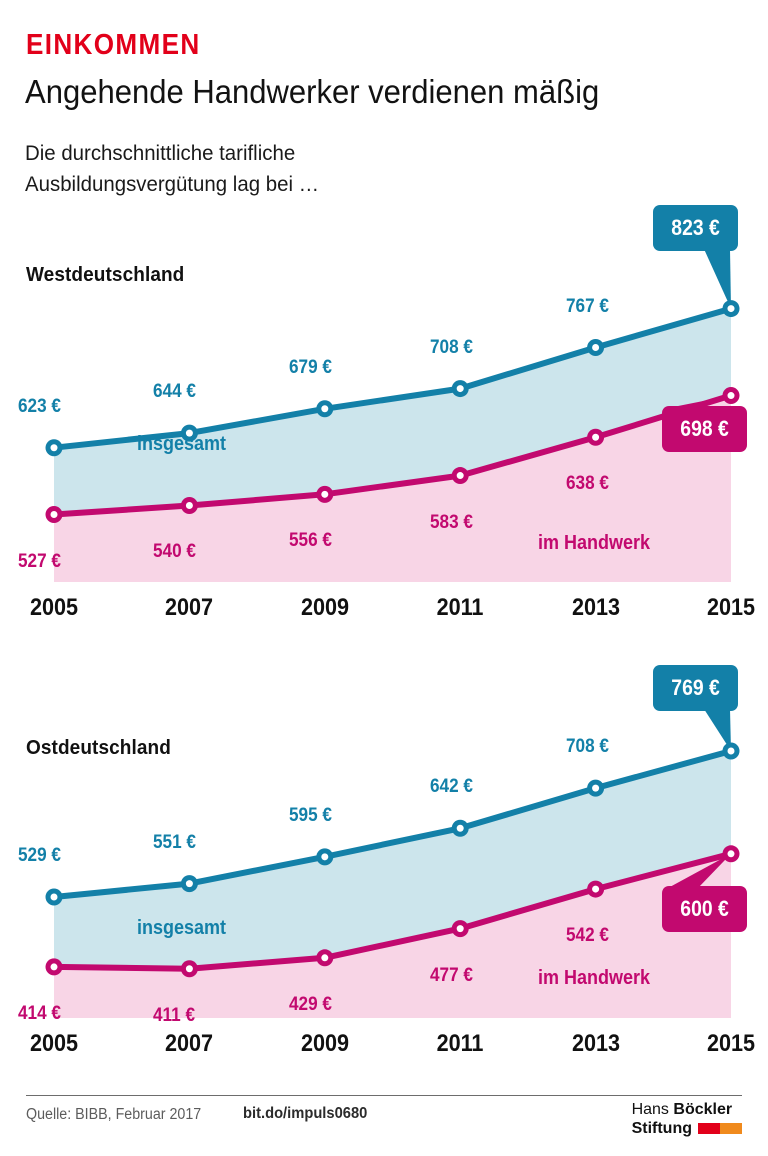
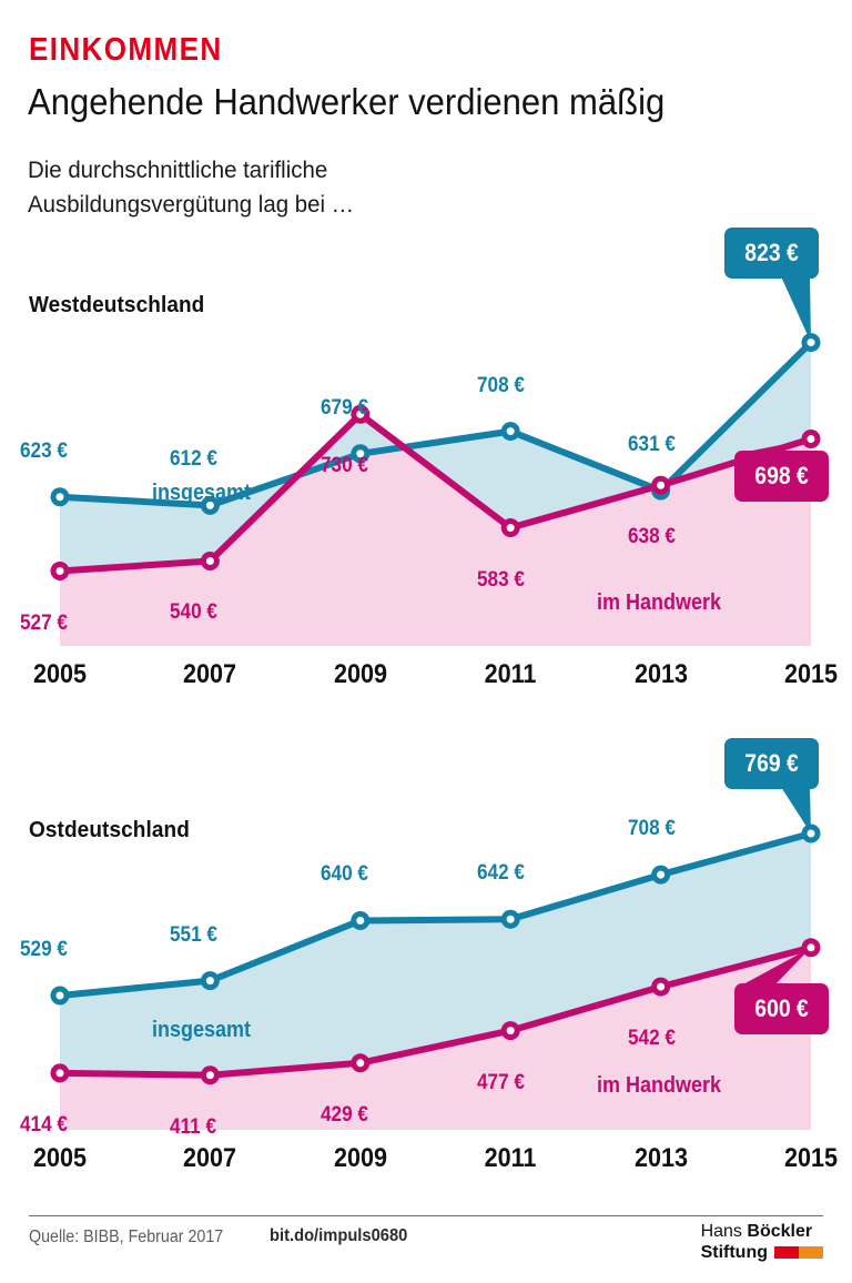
Westdeutschland/insgesamt/2007: 644 -> 612
Westdeutschland/im Handwerk/2009: 556 -> 730
Westdeutschland/insgesamt/2013: 767 -> 631
Ostdeutschland/insgesamt/2009: 595 -> 640
